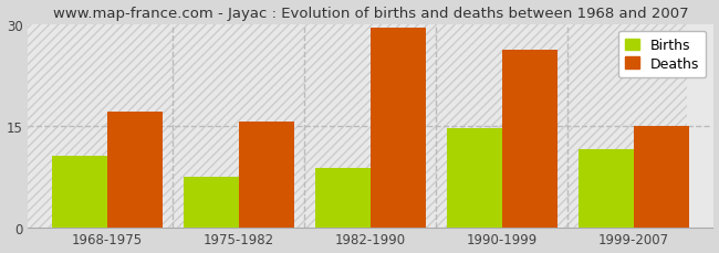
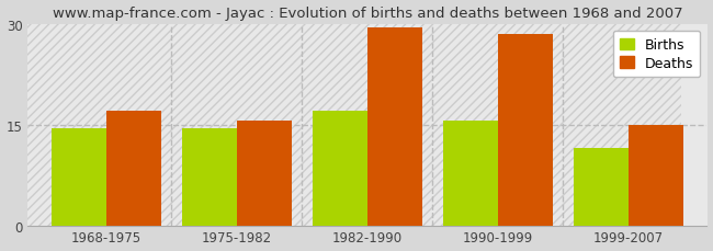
Births/1968-1975: 10.6 -> 14.5
Births/1975-1982: 7.4 -> 14.5
Births/1982-1990: 8.8 -> 17.0
Births/1990-1999: 14.6 -> 15.5
Deaths/1990-1999: 26.2 -> 28.5
